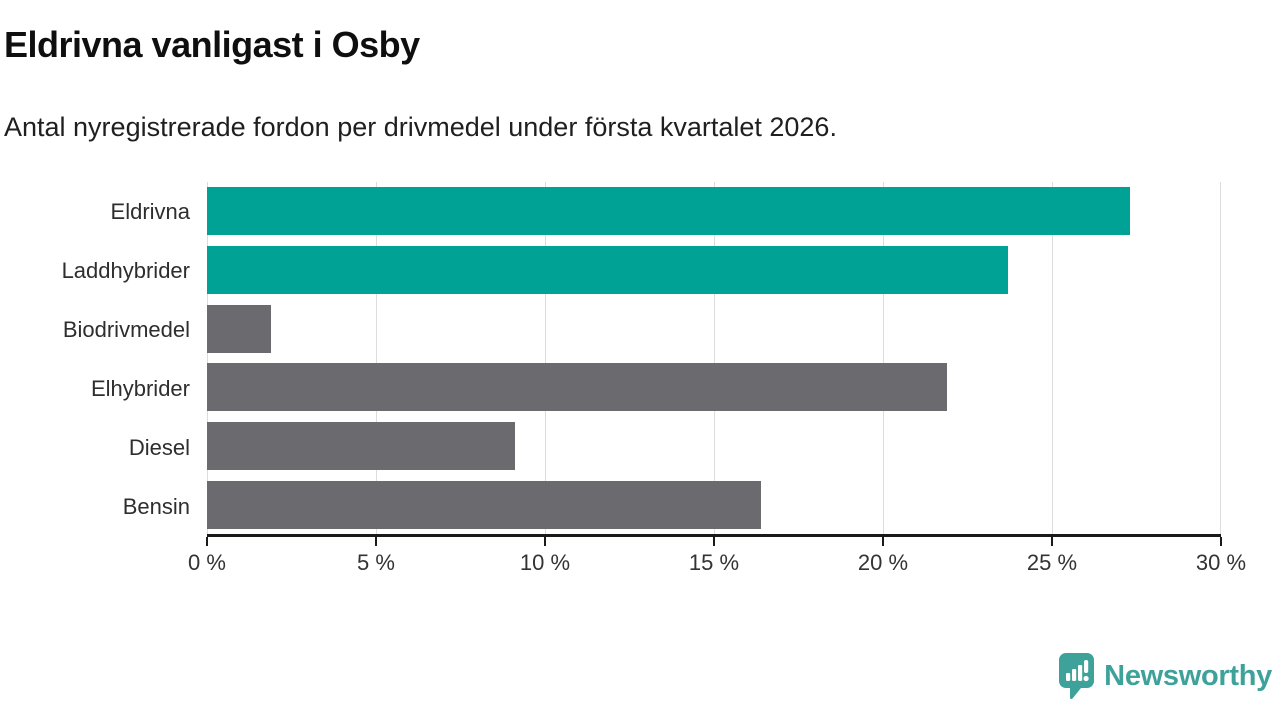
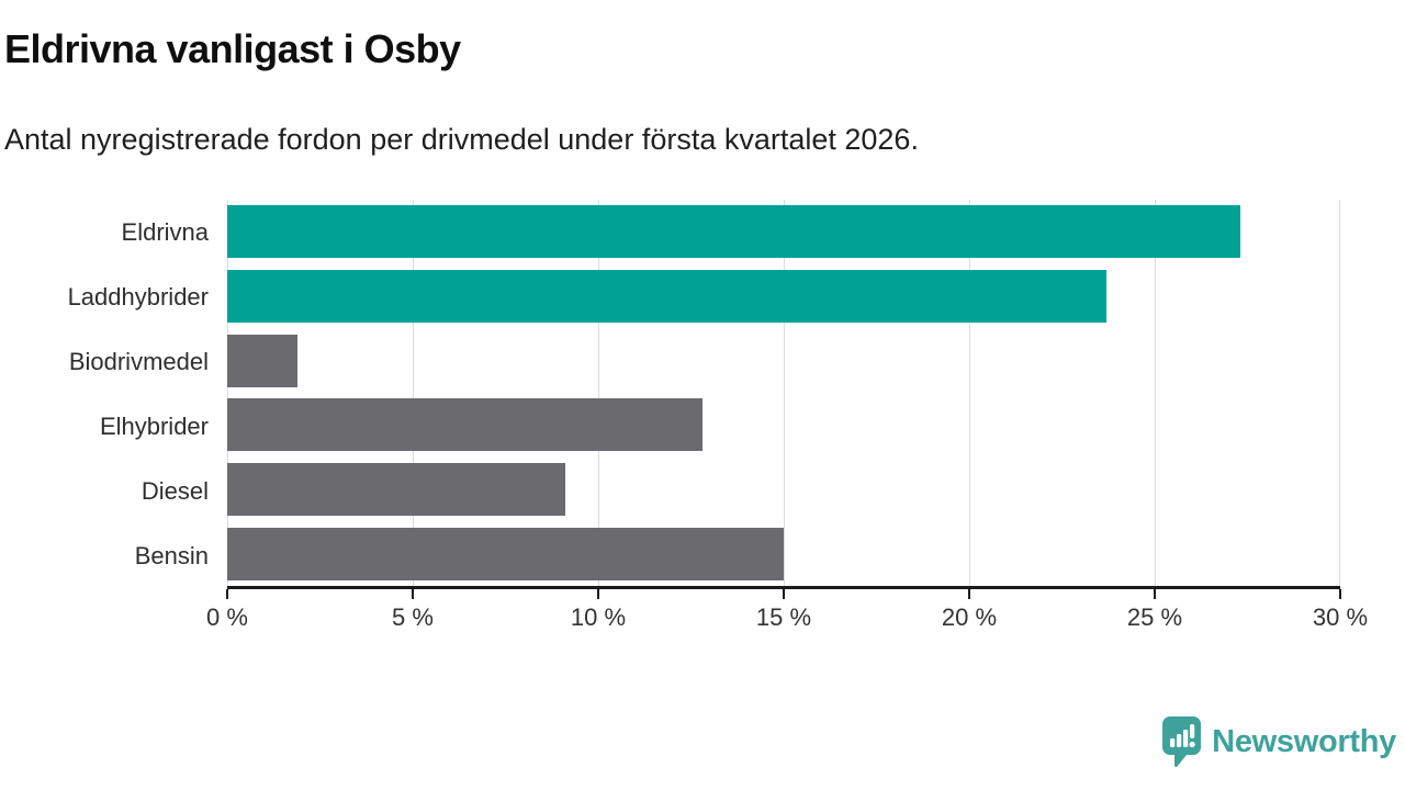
Elhybrider: 21.9% -> 12.8%
Bensin: 16.4% -> 15.0%
